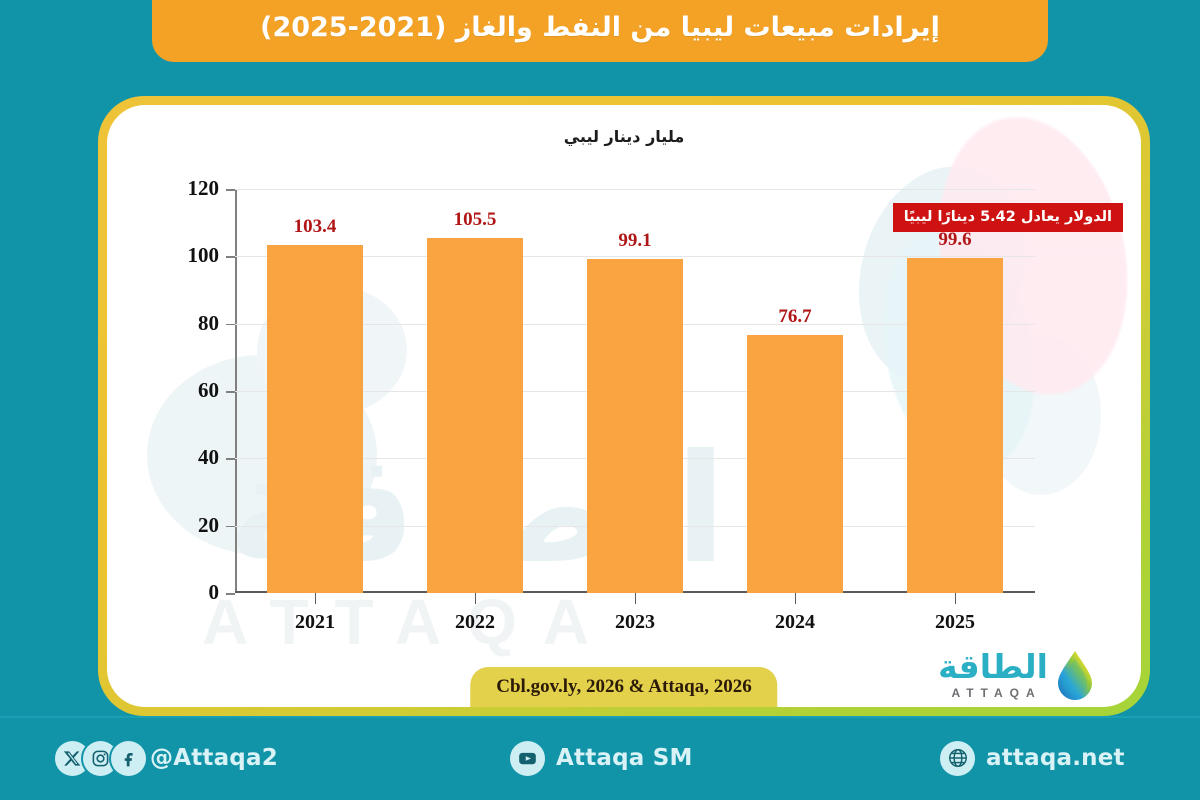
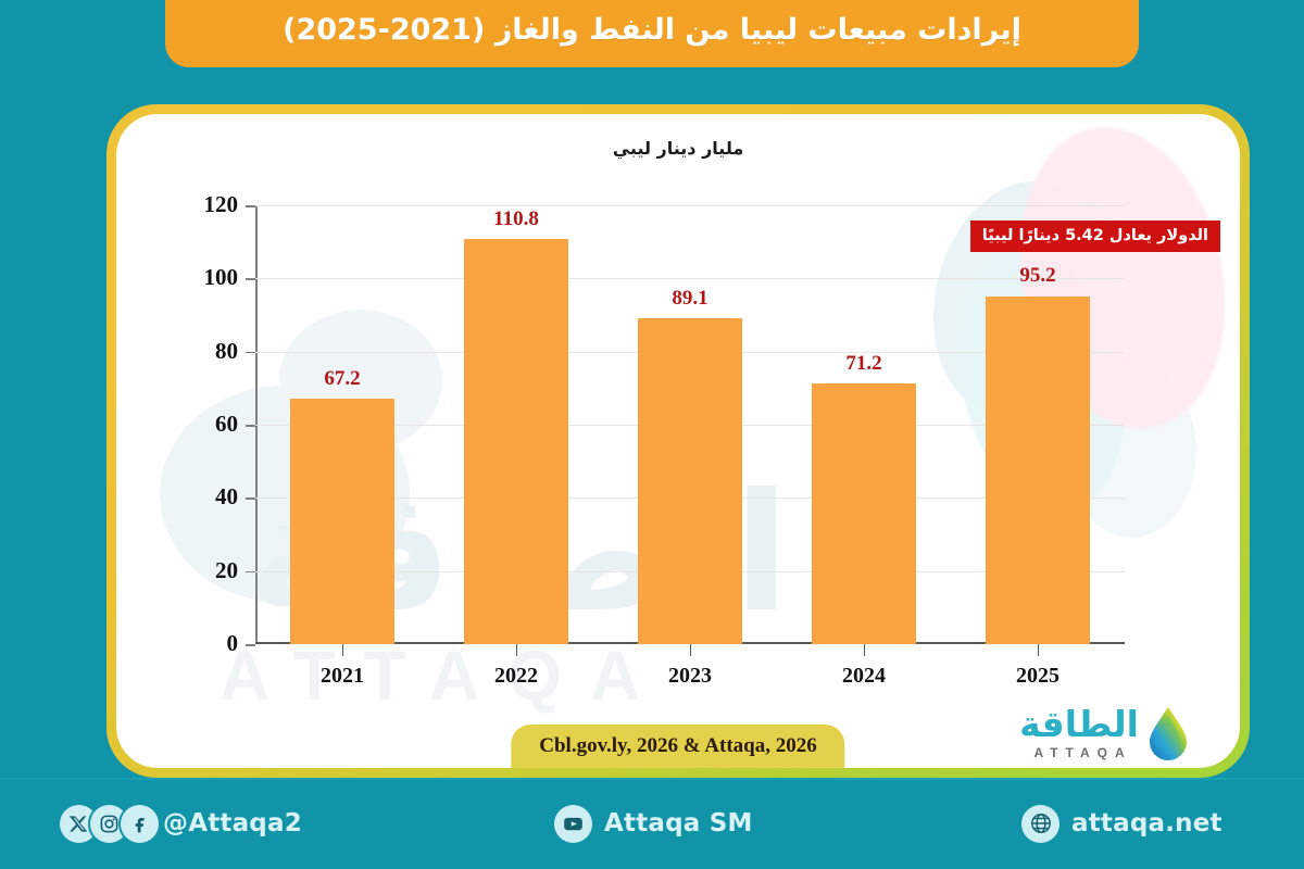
2021: 103.4 -> 67.2
2022: 105.5 -> 110.8
2023: 99.1 -> 89.1
2024: 76.7 -> 71.2
2025: 99.6 -> 95.2
